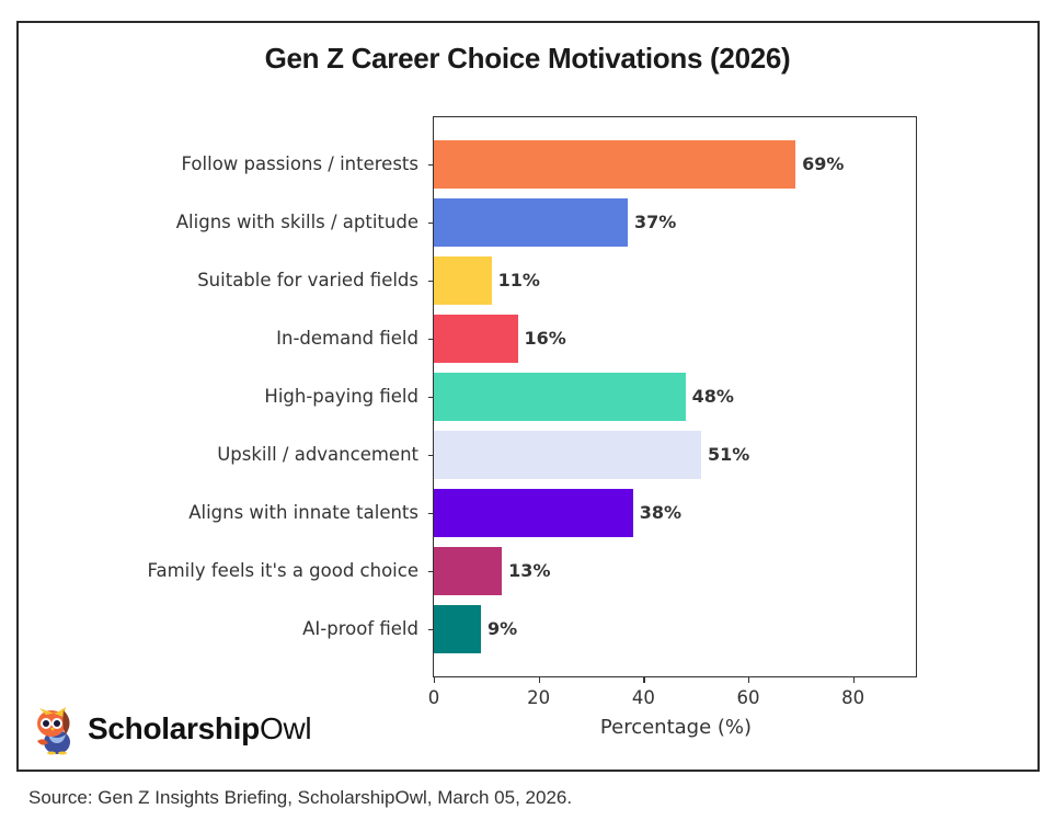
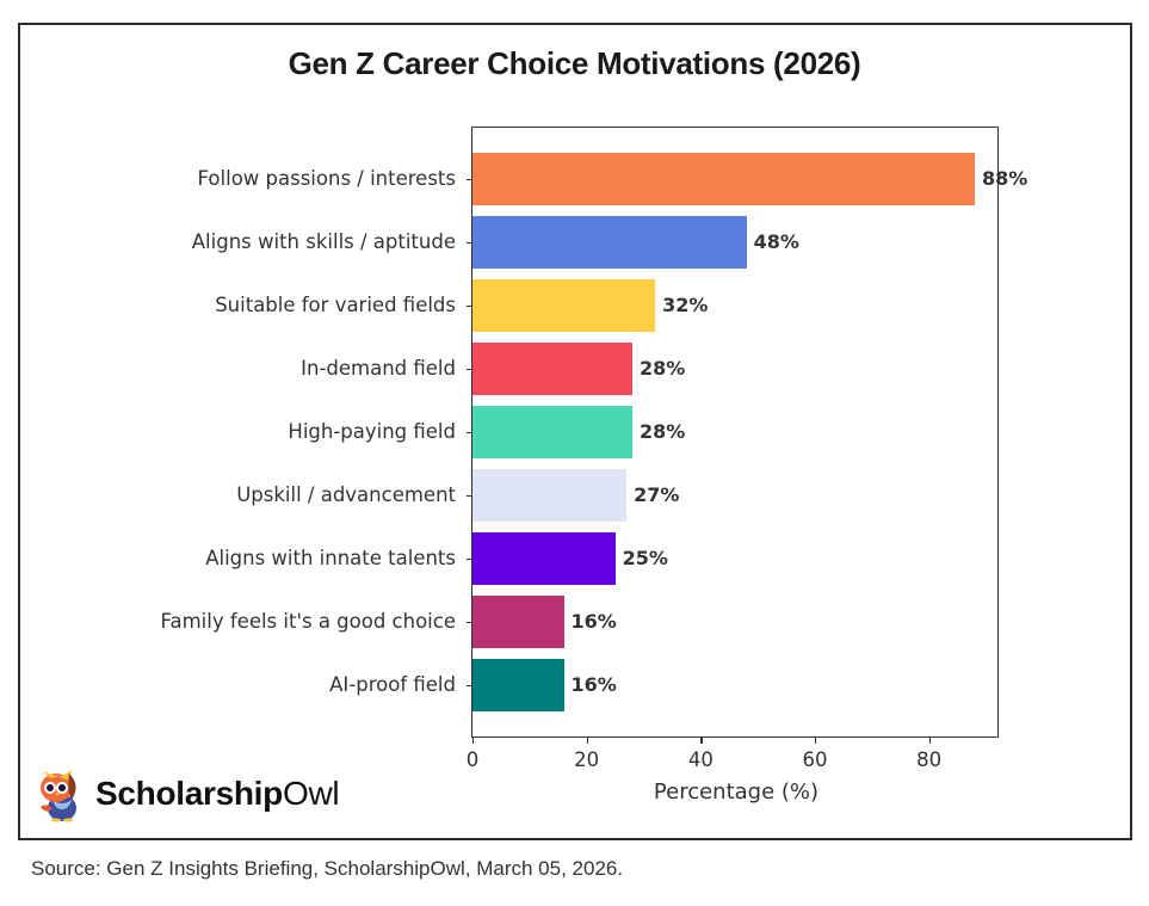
Follow passions / interests: 69% -> 88%
Aligns with skills / aptitude: 37% -> 48%
Suitable for varied fields: 11% -> 32%
In-demand field: 16% -> 28%
High-paying field: 48% -> 28%
Upskill / advancement: 51% -> 27%
Aligns with innate talents: 38% -> 25%
Family feels it's a good choice: 13% -> 16%
AI-proof field: 9% -> 16%
